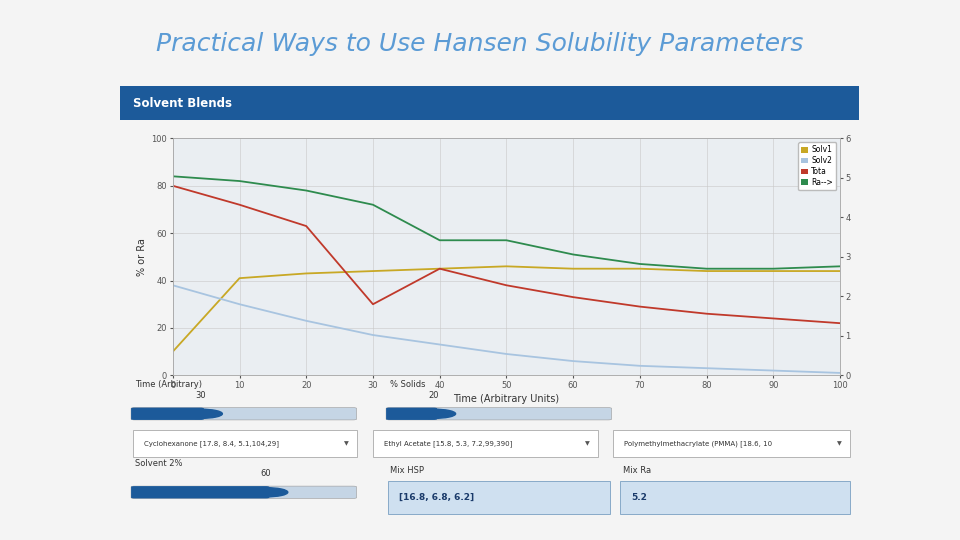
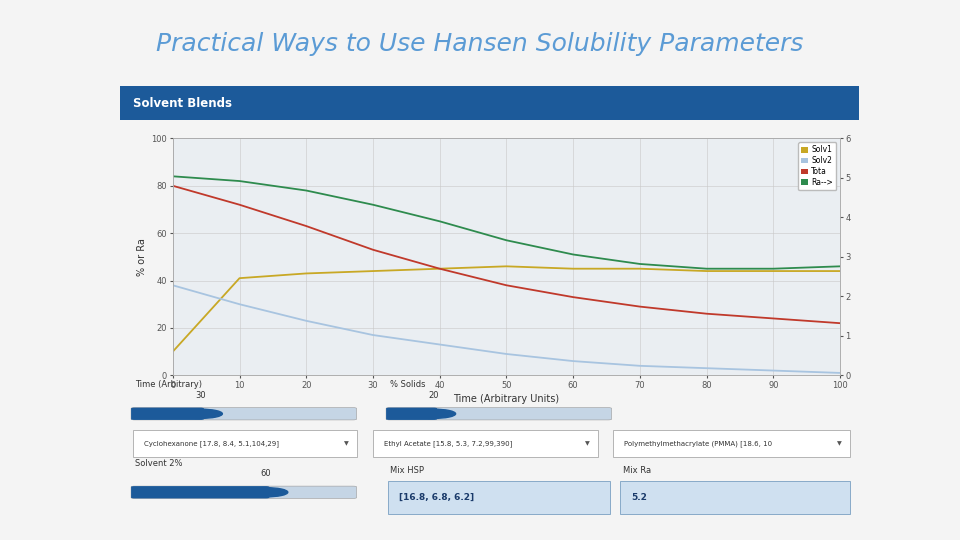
Tota/30: 30 -> 53
Ra-->/40: 57 -> 65
